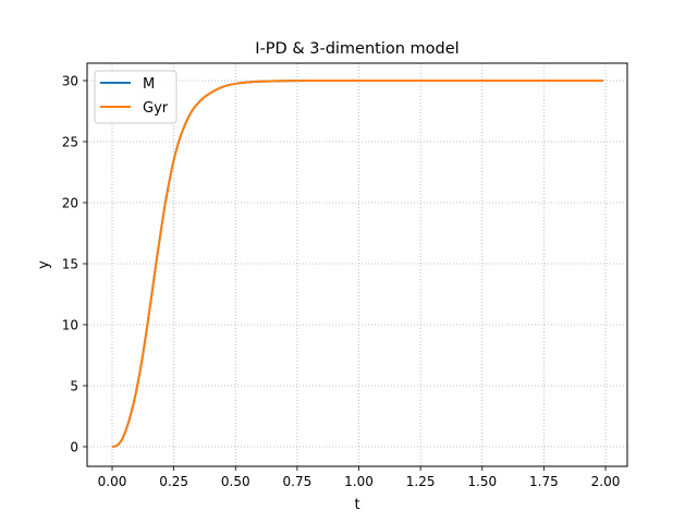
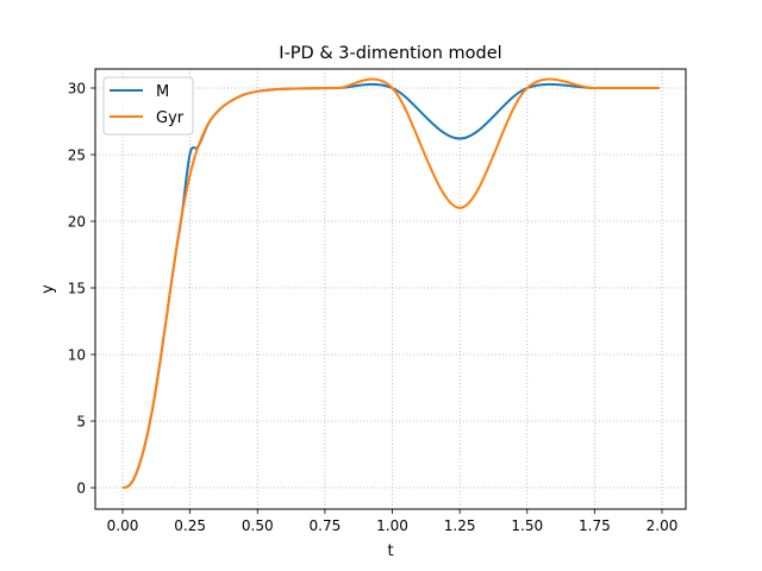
M/0.25: 23,5 -> 25,1
M/1.25: 30,0 -> 26,2
Gyr/1.25: 30,0 -> 21,0
